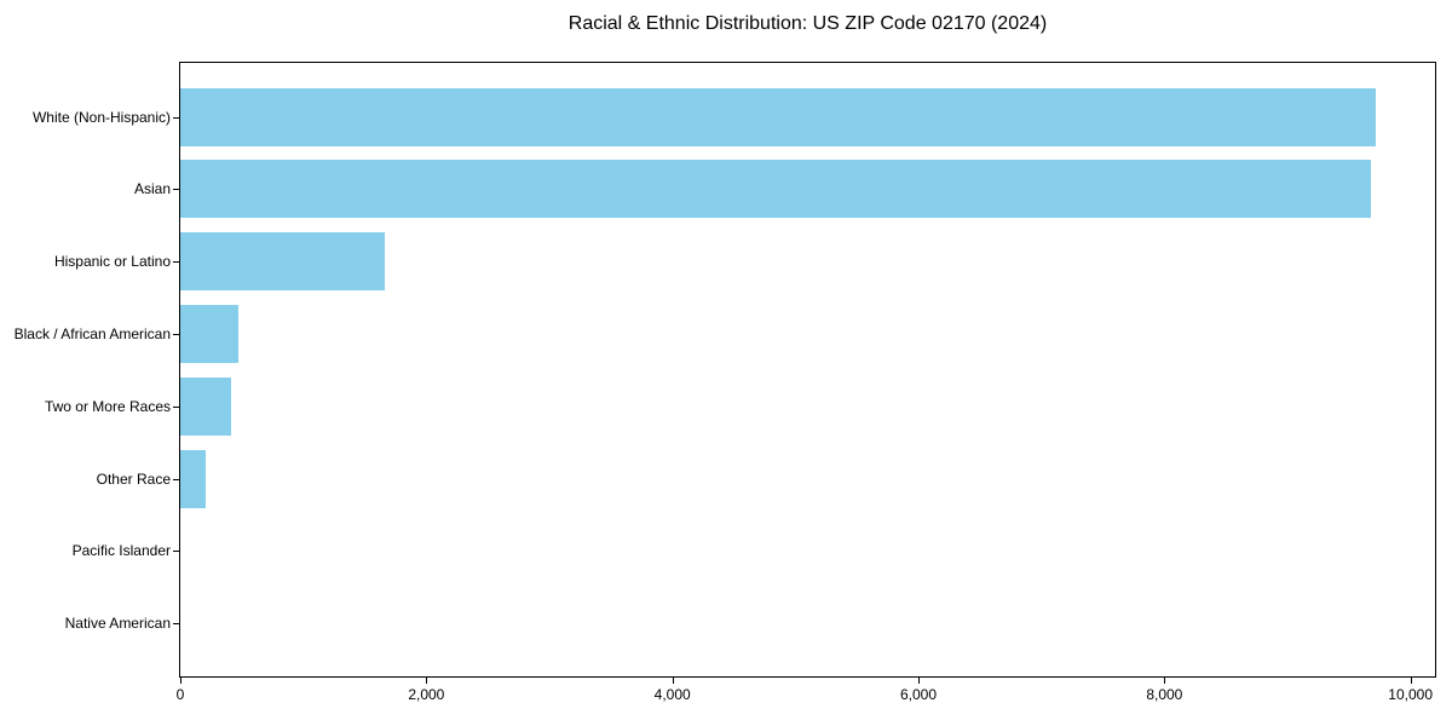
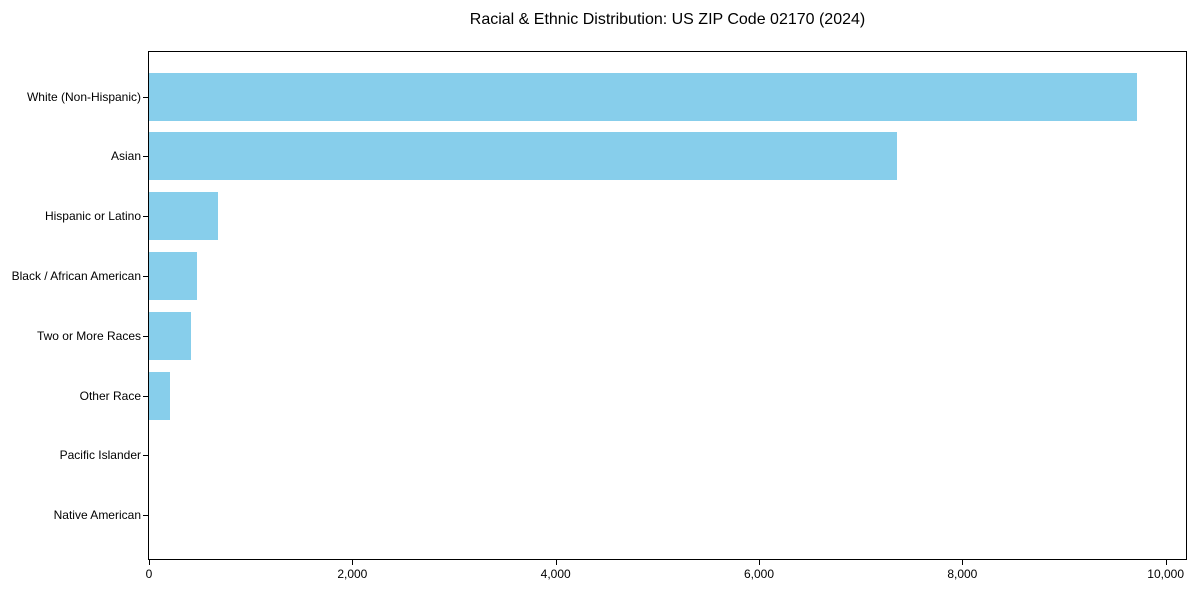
Asian: 9680 -> 7360
Hispanic or Latino: 1660 -> 680
